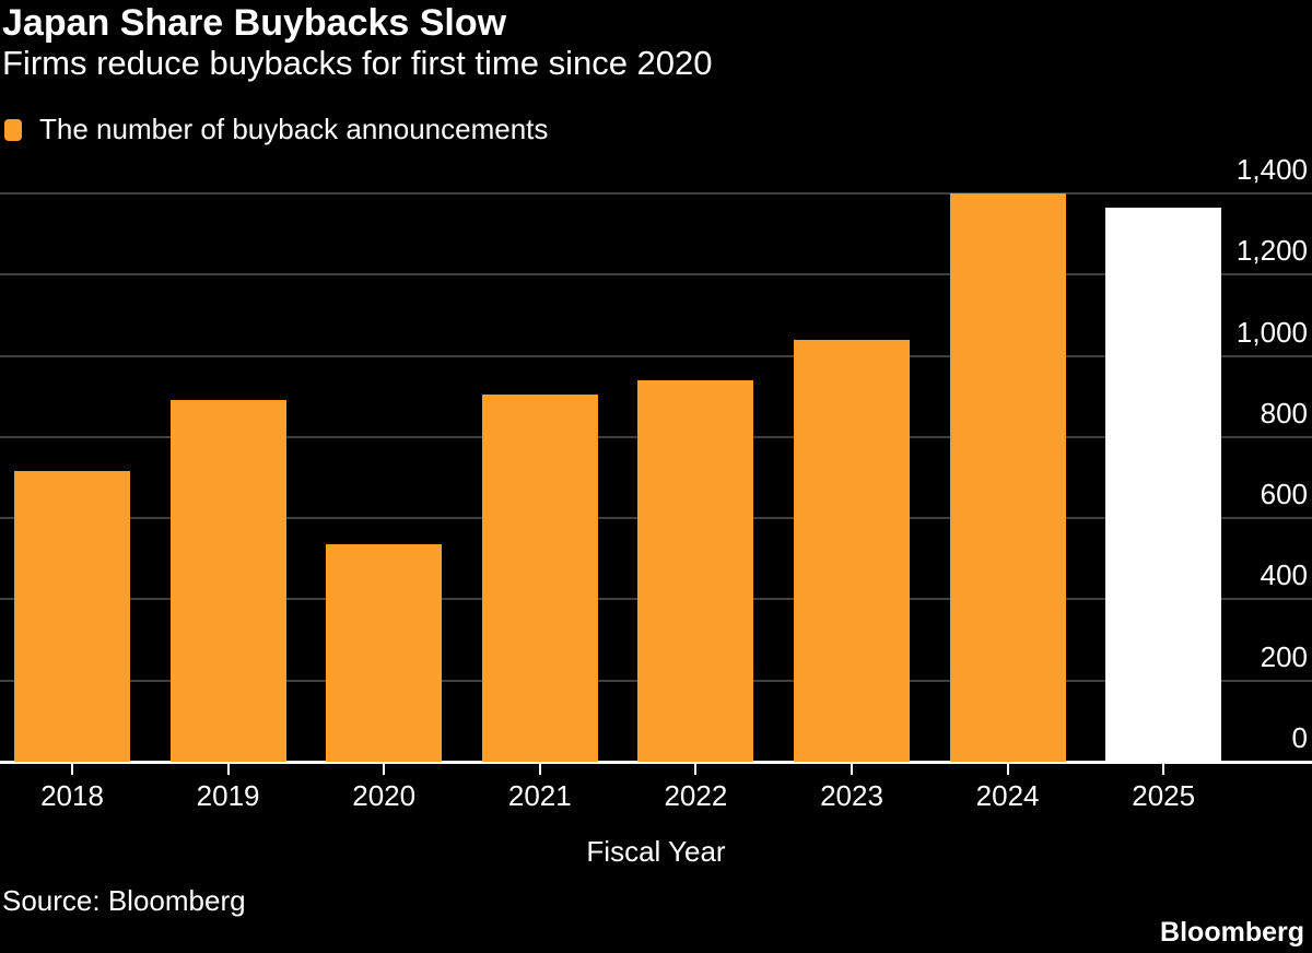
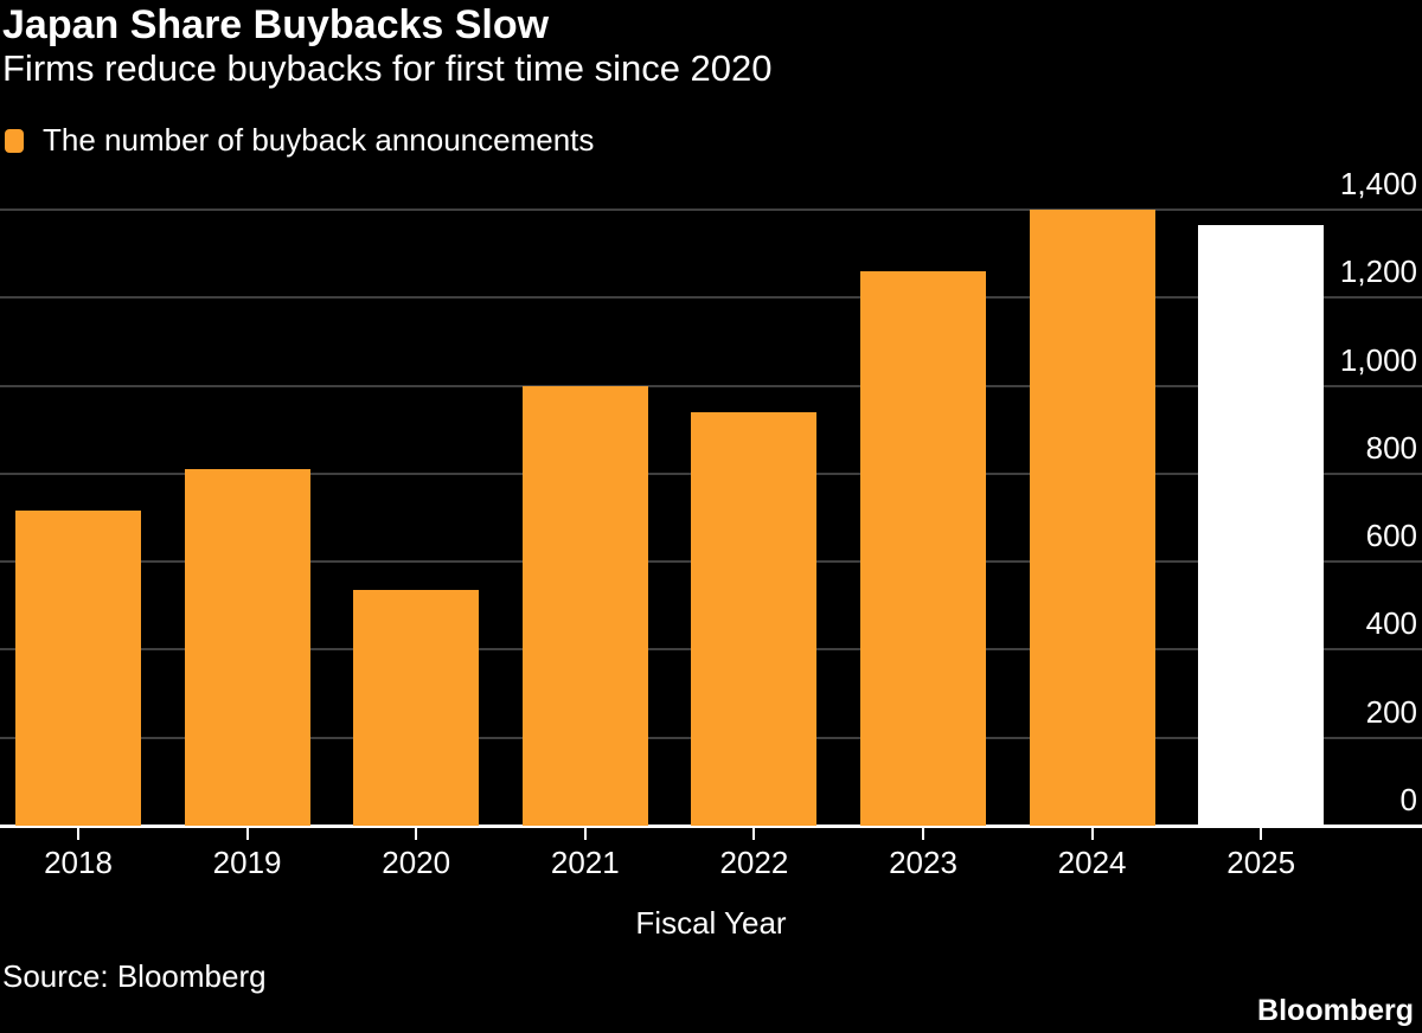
2019: 890 -> 810
2021: 900 -> 1000
2023: 1040 -> 1260
